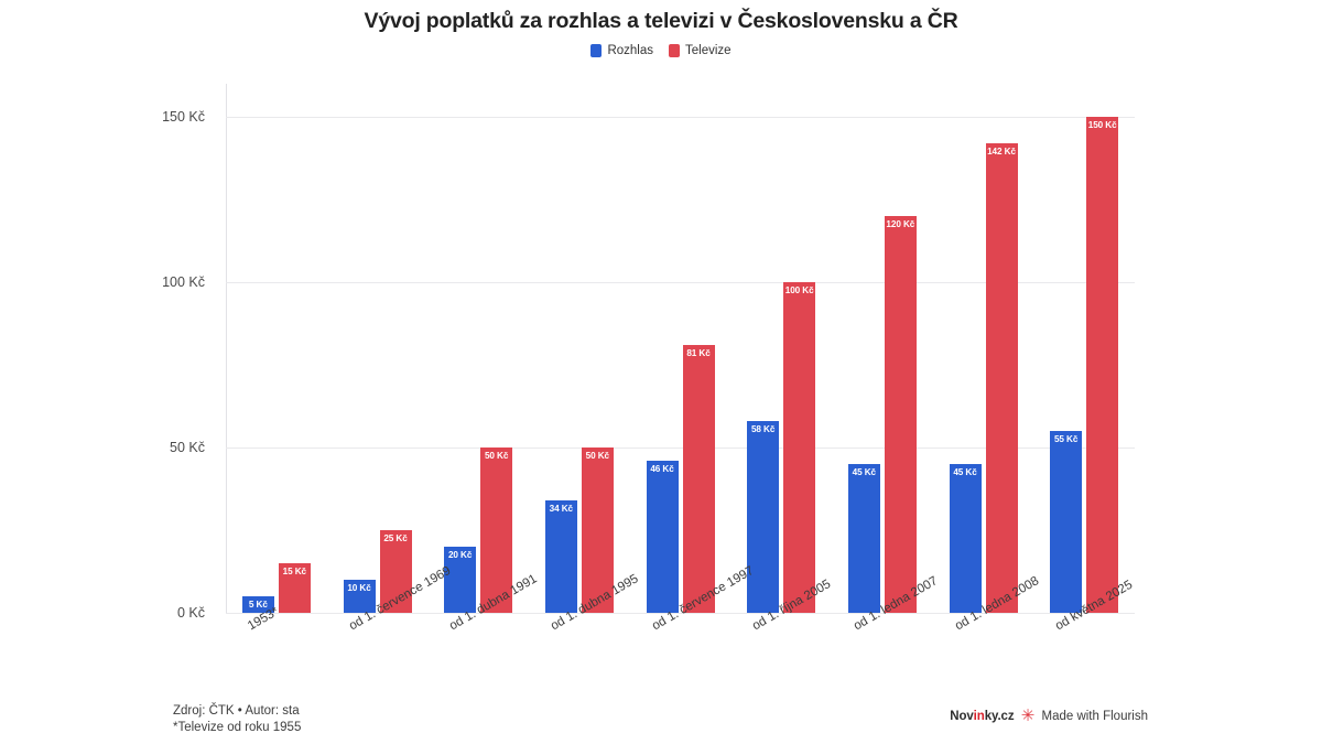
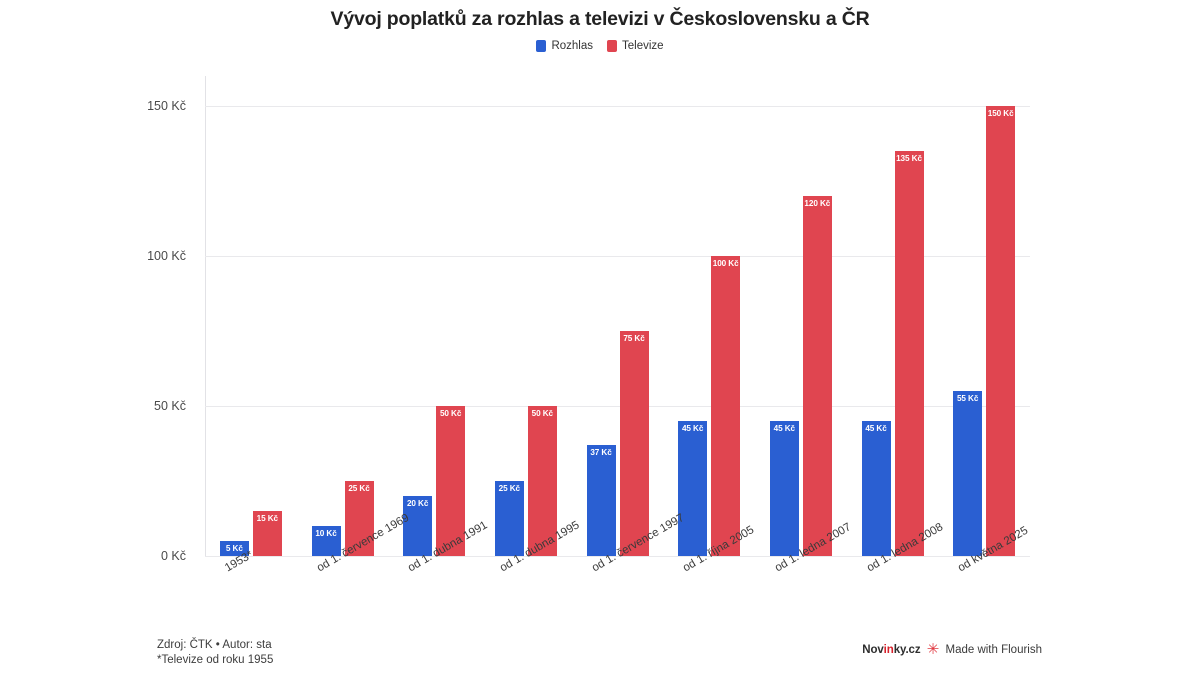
Rozhlas/od 1. dubna 1995: 34 -> 25
Rozhlas/od 1. července 1997: 46 -> 37
Televize/od 1. července 1997: 81 -> 75
Rozhlas/od 1. října 2005: 58 -> 45
Televize/od 1. ledna 2008: 142 -> 135
